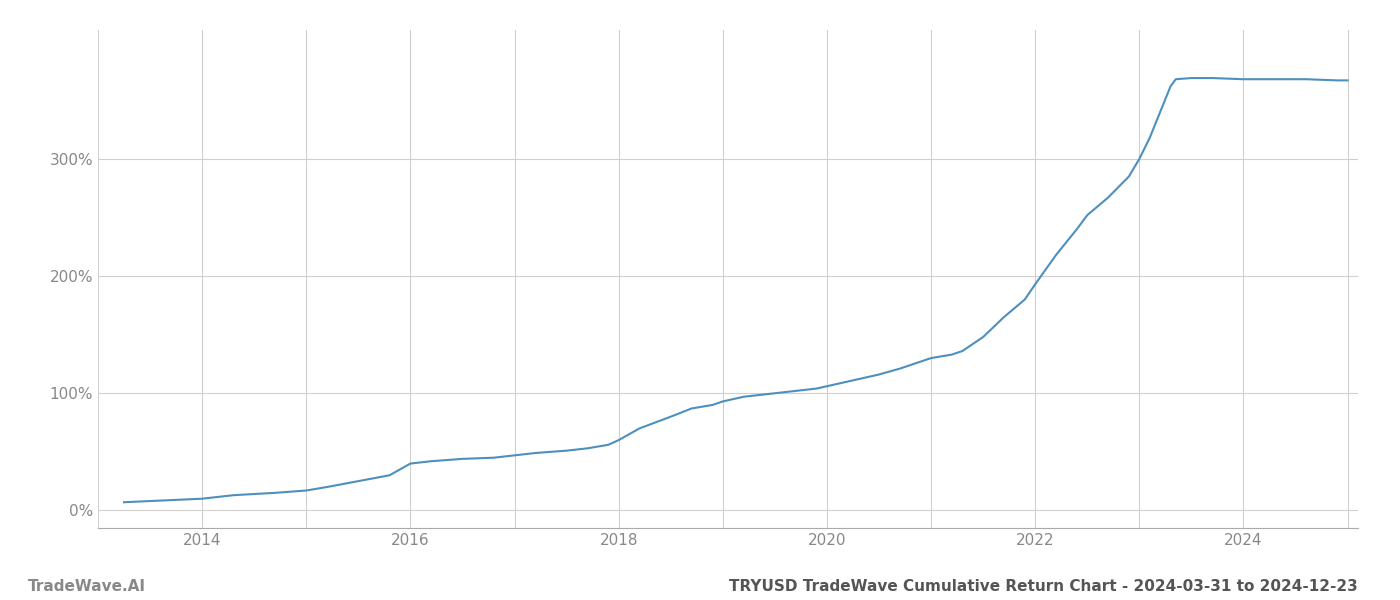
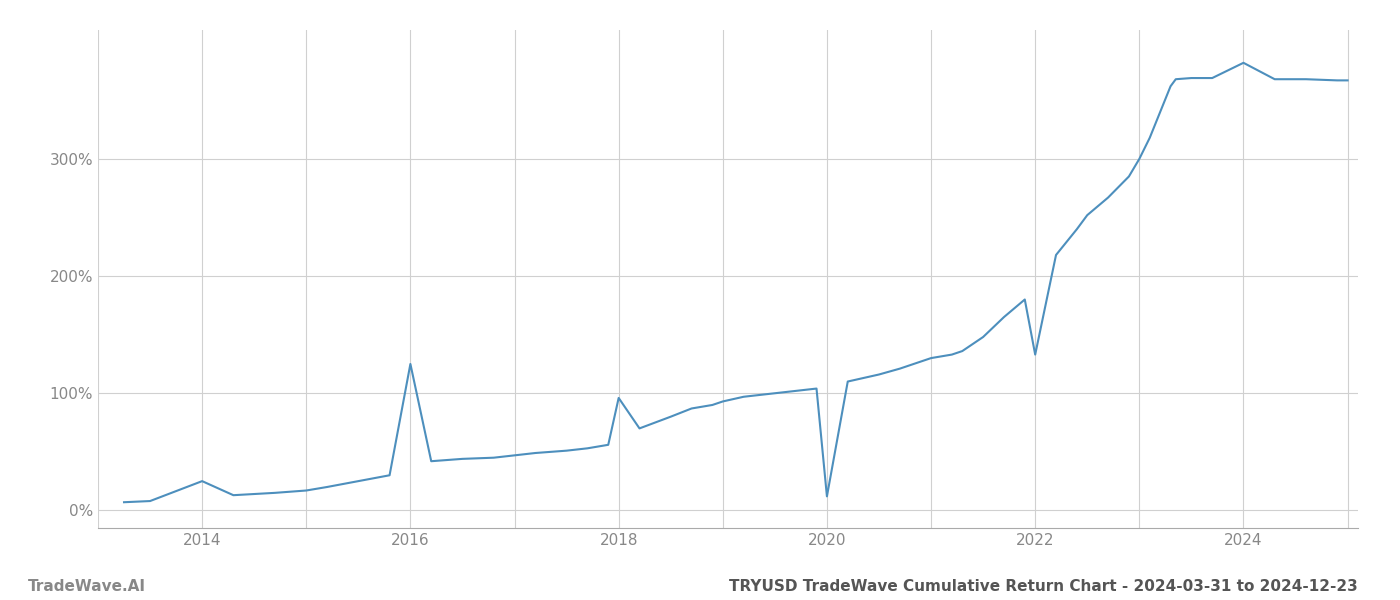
2014: 10% -> 25%
2016: 40% -> 125%
2018: 60% -> 96%
2020: 106% -> 12%
2022: 193% -> 133%
2024: 368% -> 382%
